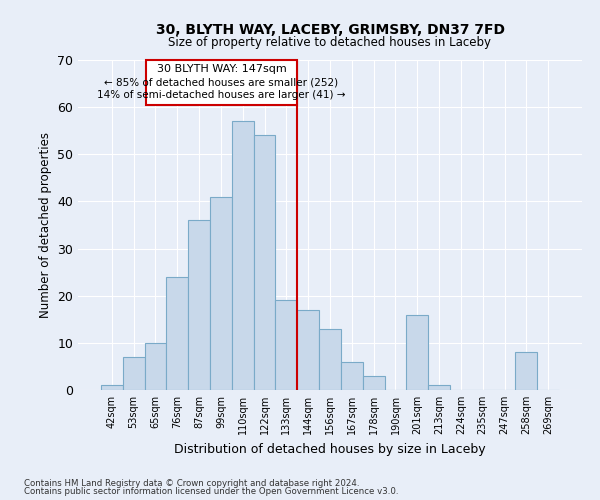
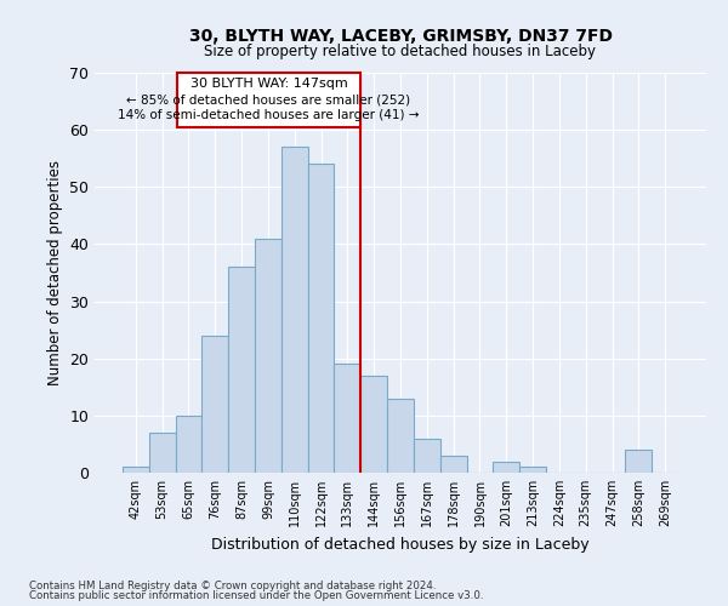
201sqm: 16 -> 2
258sqm: 8 -> 4
